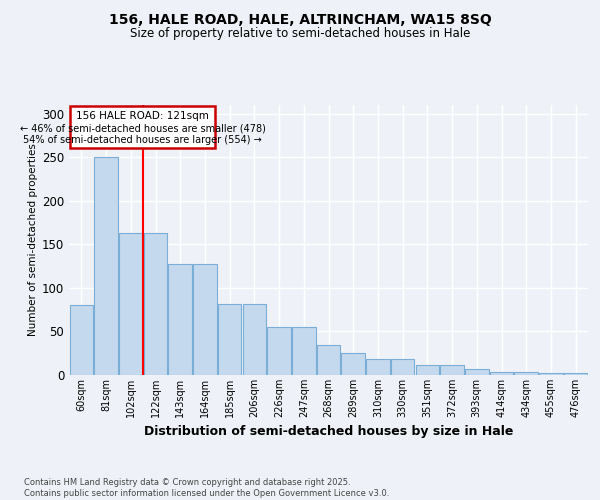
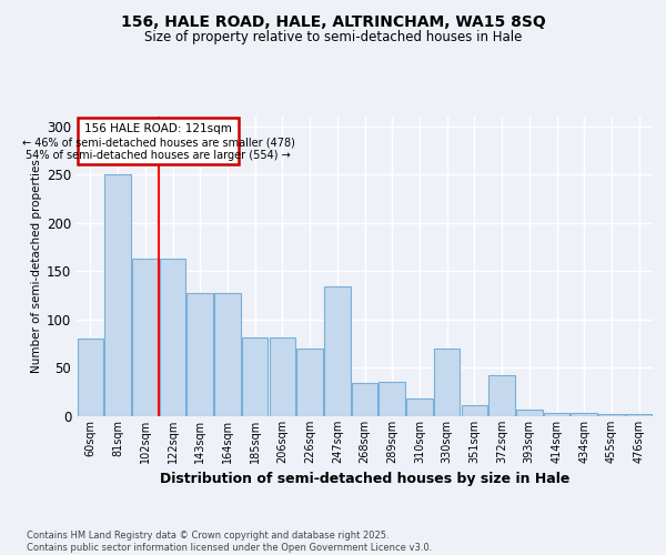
226sqm: 55 -> 70
247sqm: 55 -> 134
289sqm: 25 -> 36
330sqm: 18 -> 70
372sqm: 11 -> 42
